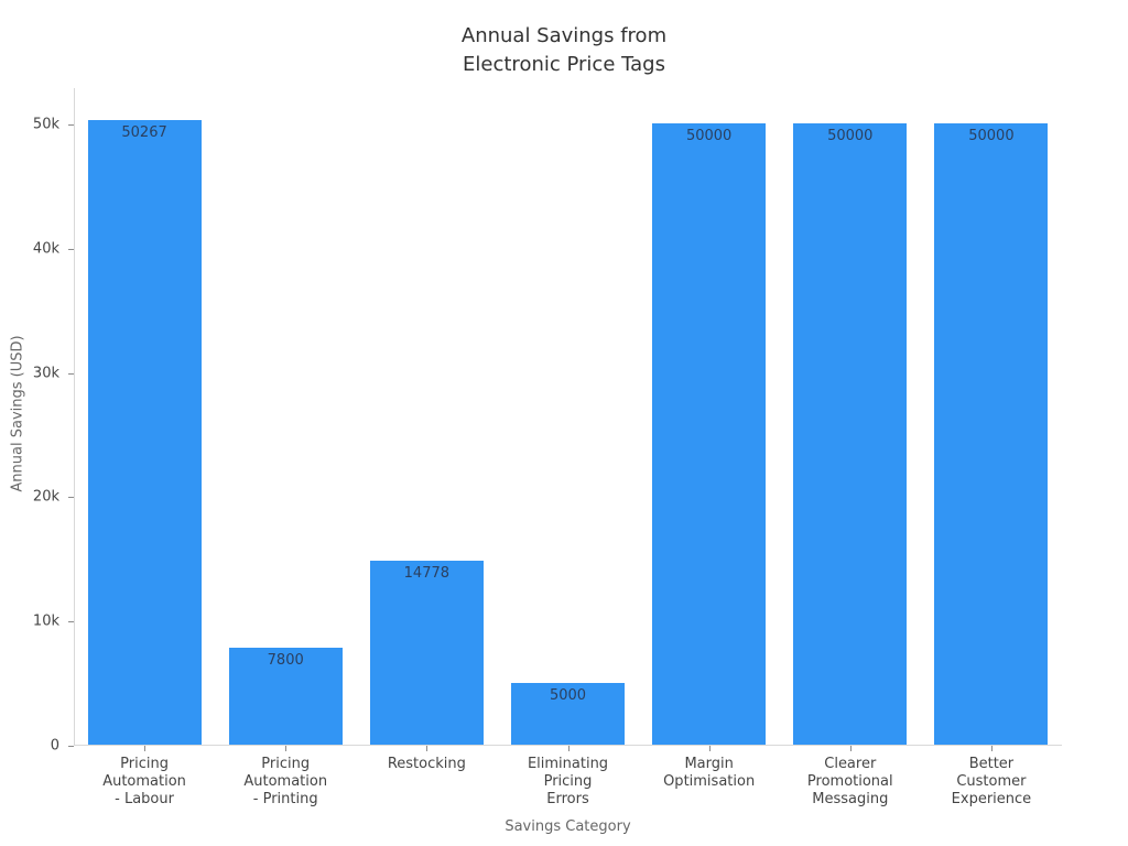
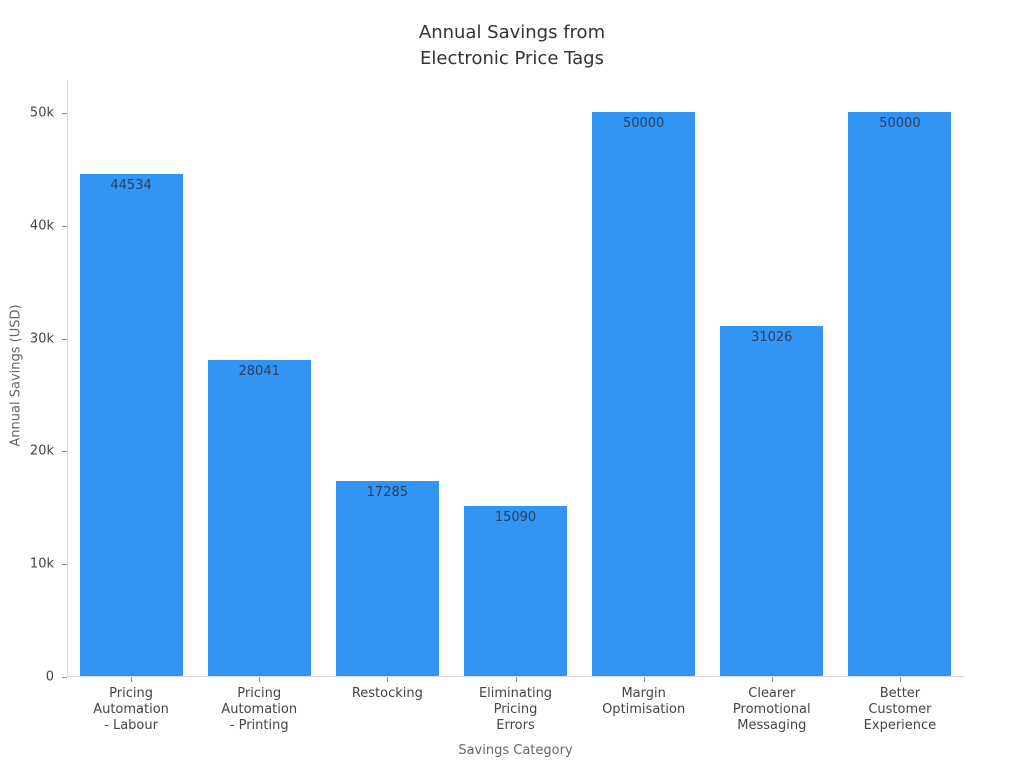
Pricing Automation - Labour: 50267 -> 44534
Pricing Automation - Printing: 7800 -> 28041
Restocking: 14778 -> 17285
Eliminating Pricing Errors: 5000 -> 15090
Clearer Promotional Messaging: 50000 -> 31026
